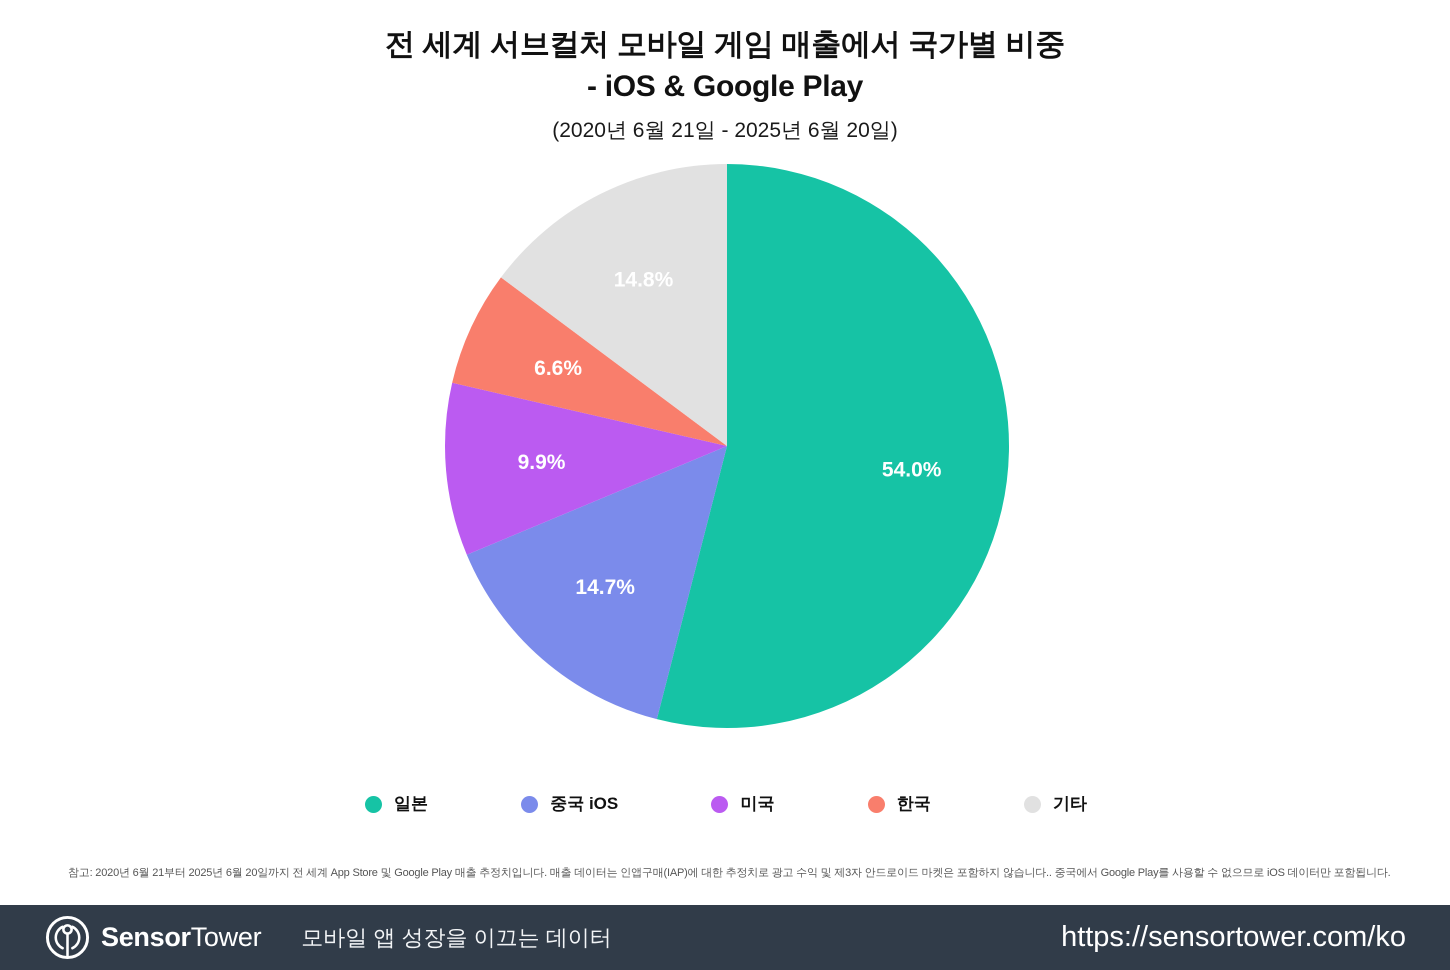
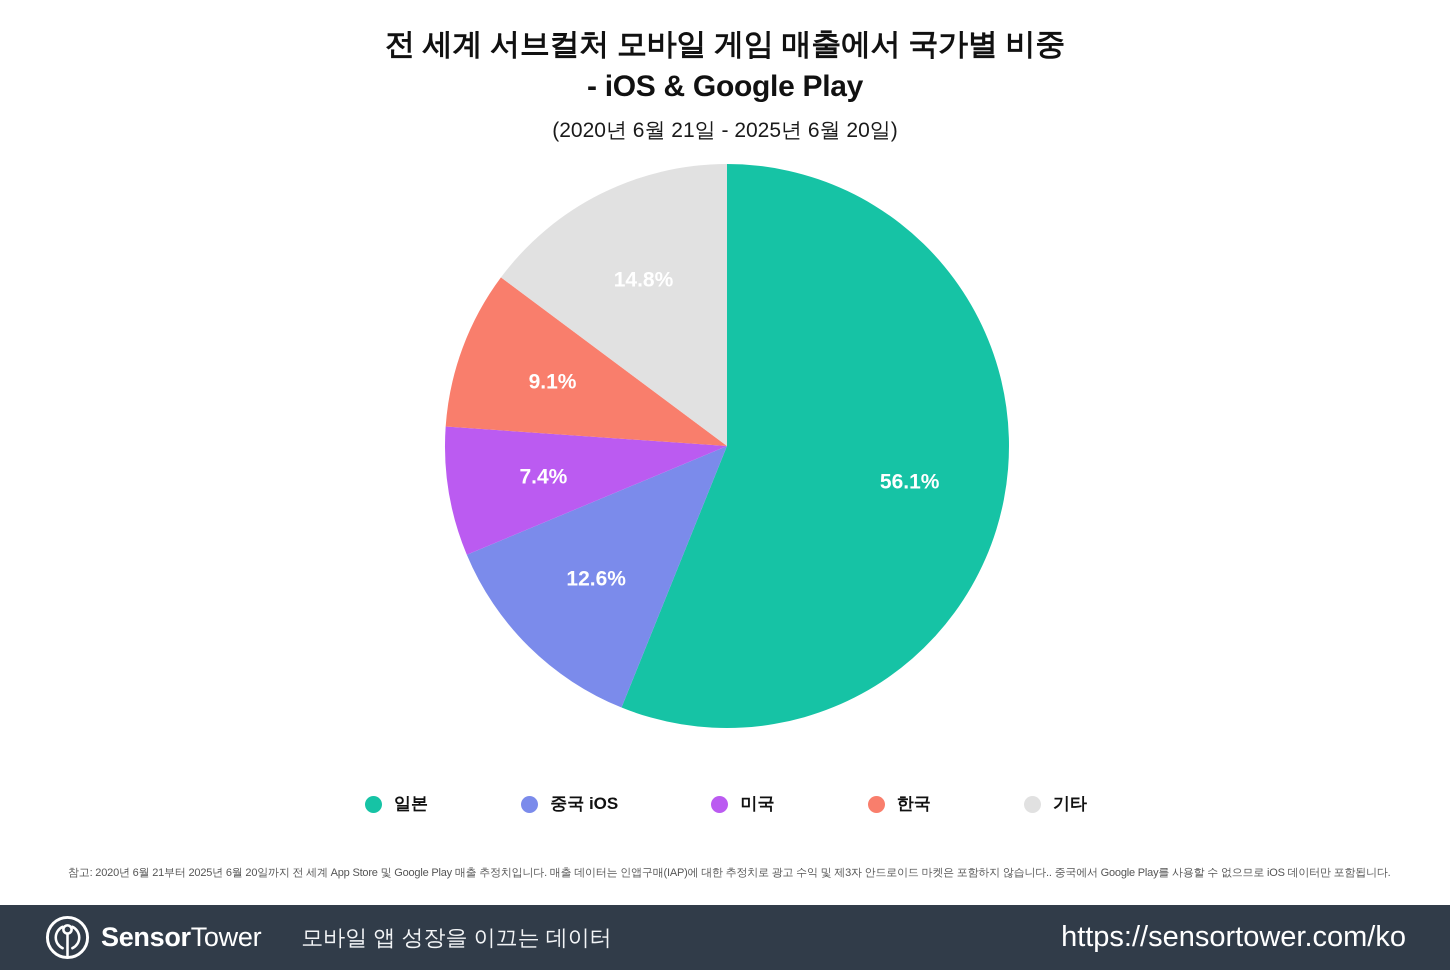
일본: 54.0% -> 56.1%
중국 iOS: 14.7% -> 12.6%
미국: 9.9% -> 7.4%
한국: 6.6% -> 9.1%
